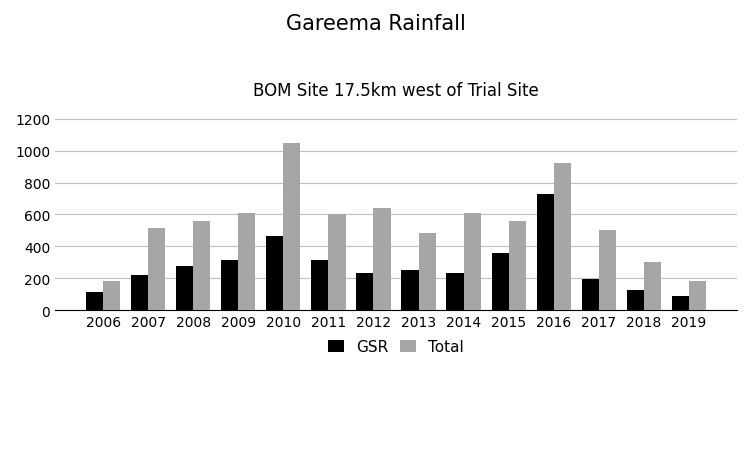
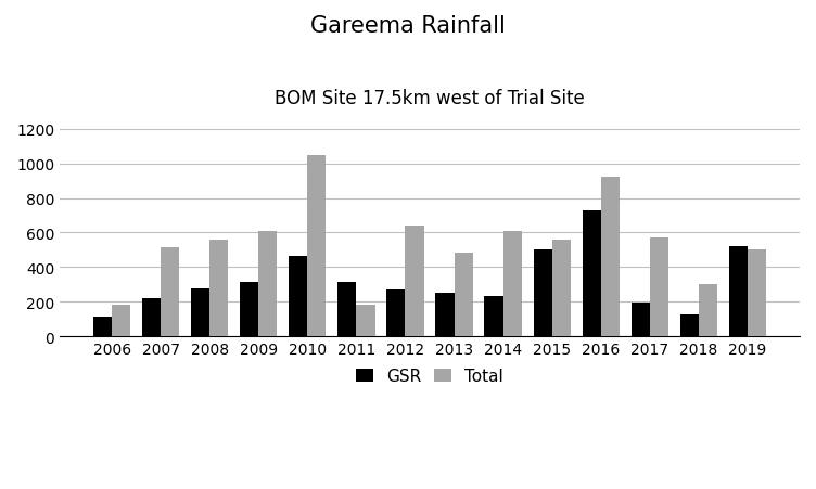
Total/2011: 600 -> 180
GSR/2012: 230 -> 270
GSR/2015: 360 -> 500
Total/2017: 500 -> 570
GSR/2019: 80 -> 520
Total/2019: 180 -> 500
